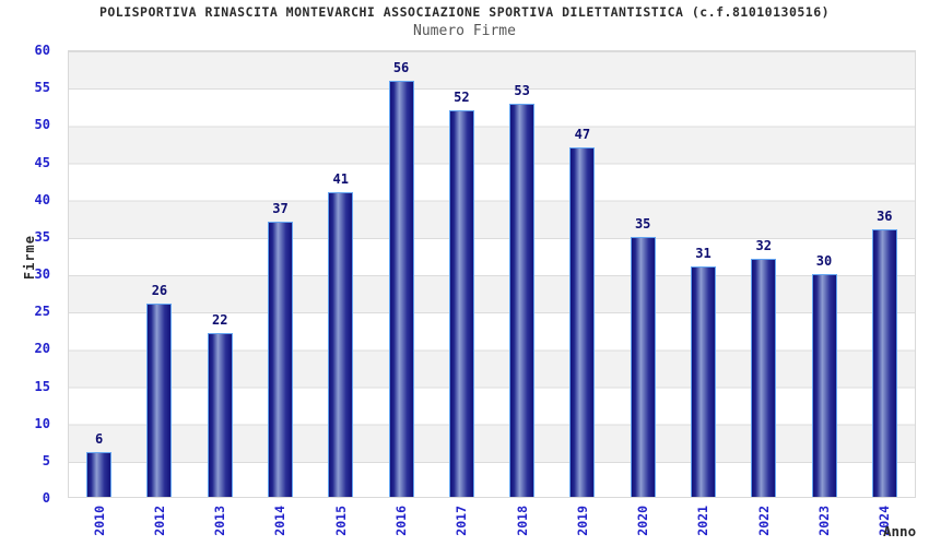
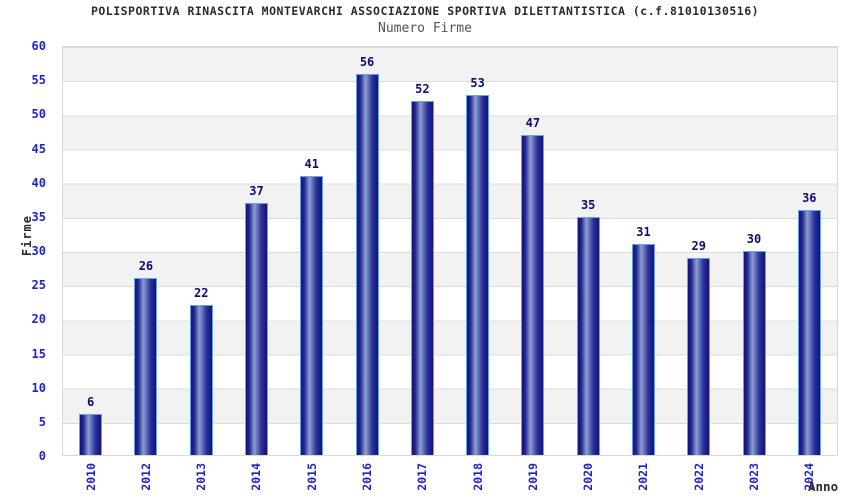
2022: 32 -> 29
